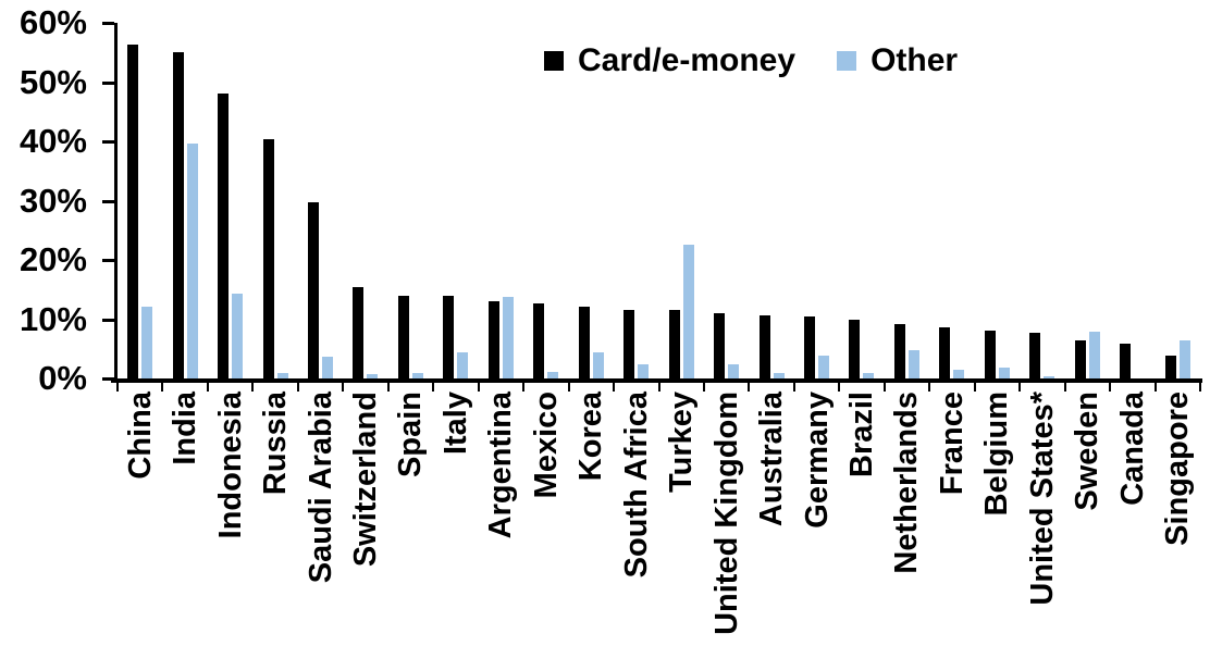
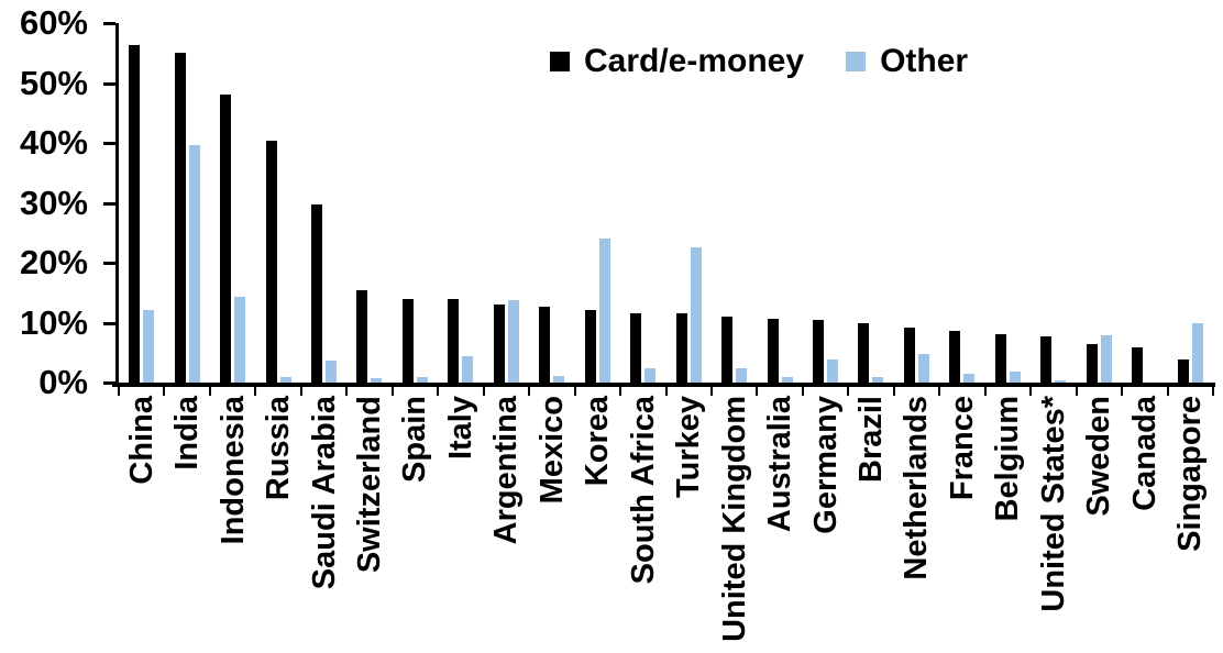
Other/Korea: 4% -> 24%
Other/Singapore: 6% -> 10%
